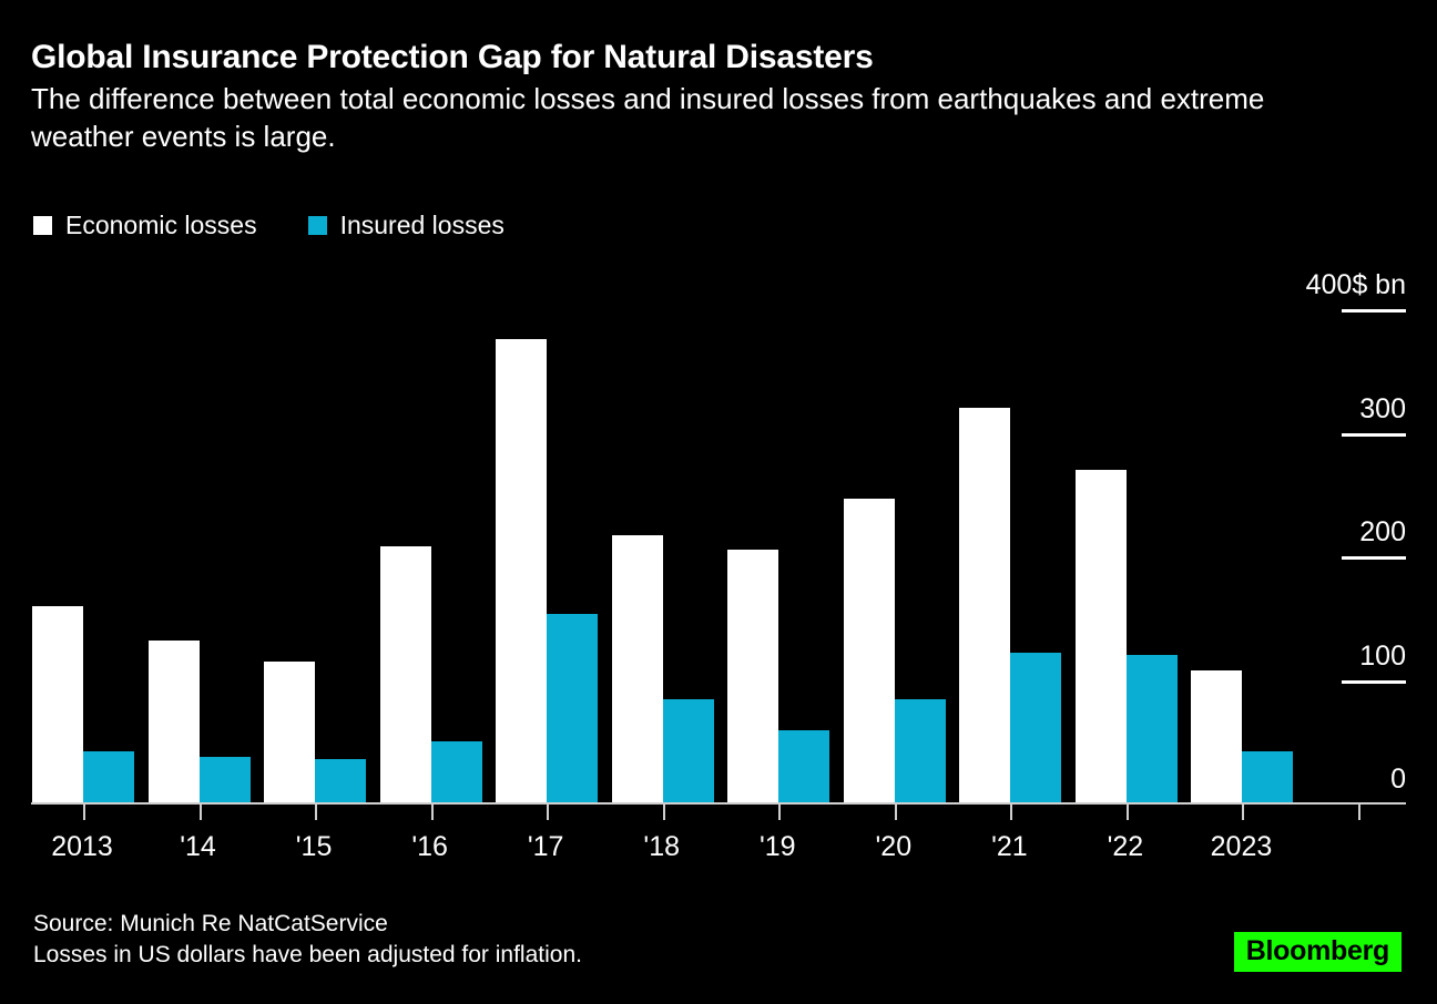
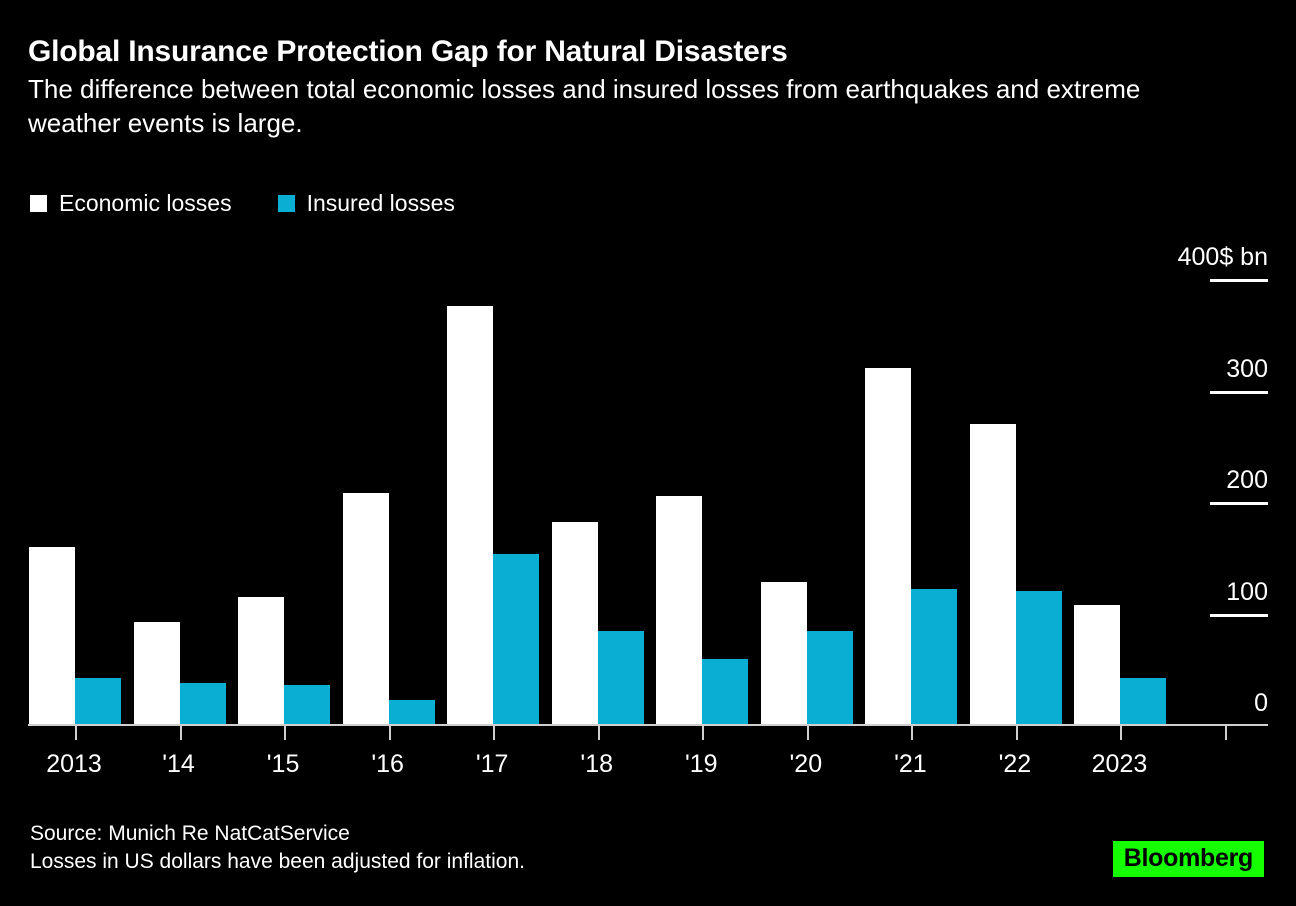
Economic losses/'14: 132 -> 92
Insured losses/'16: 50 -> 22
Economic losses/'18: 217 -> 182
Economic losses/'20: 247 -> 128
